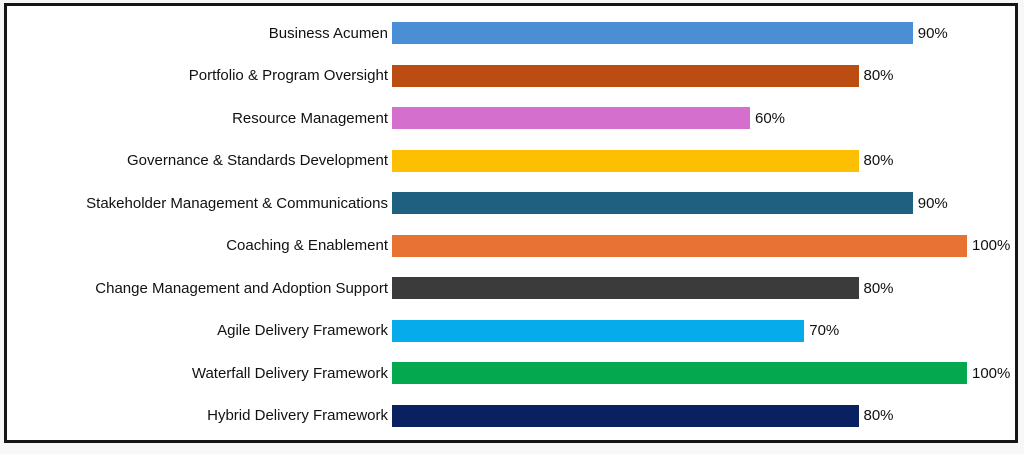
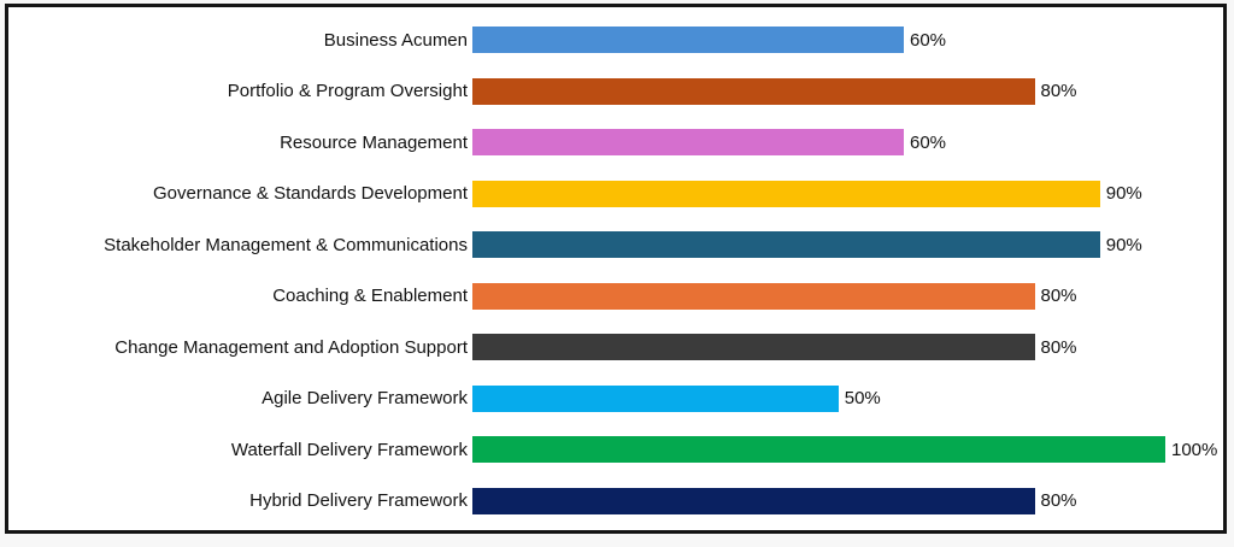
Business Acumen: 90% -> 60%
Governance & Standards Development: 80% -> 90%
Coaching & Enablement: 100% -> 80%
Agile Delivery Framework: 70% -> 50%
